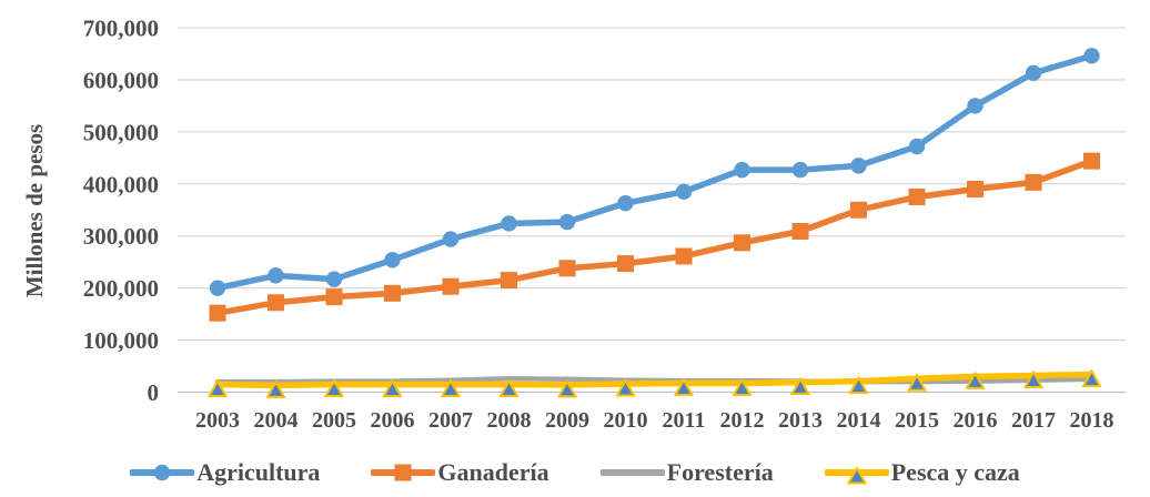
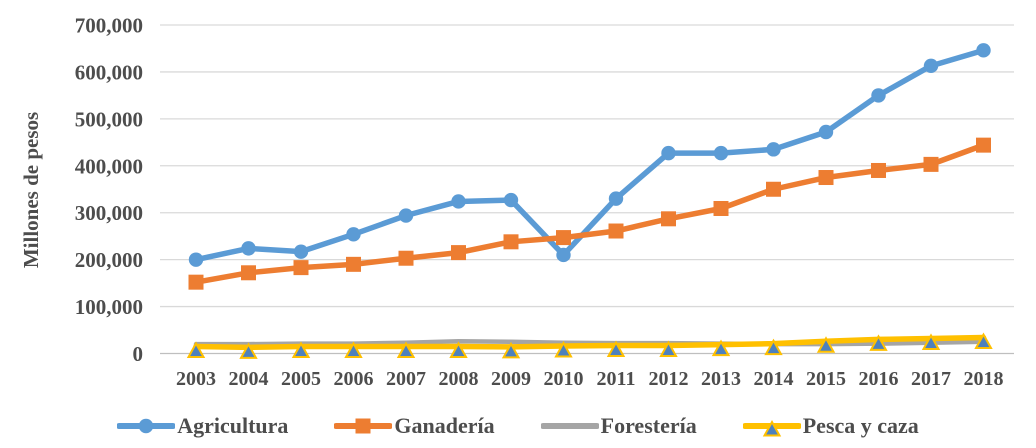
Agricultura/2010: 360000 -> 210000
Agricultura/2011: 380000 -> 330000
